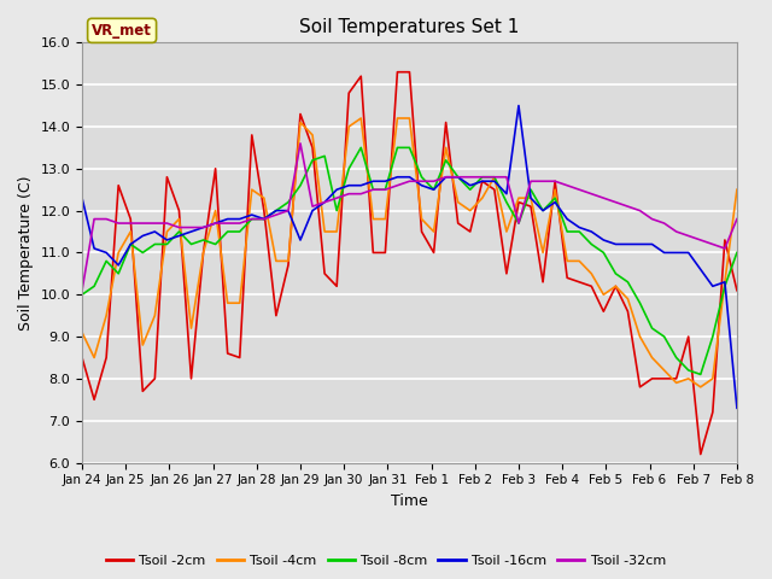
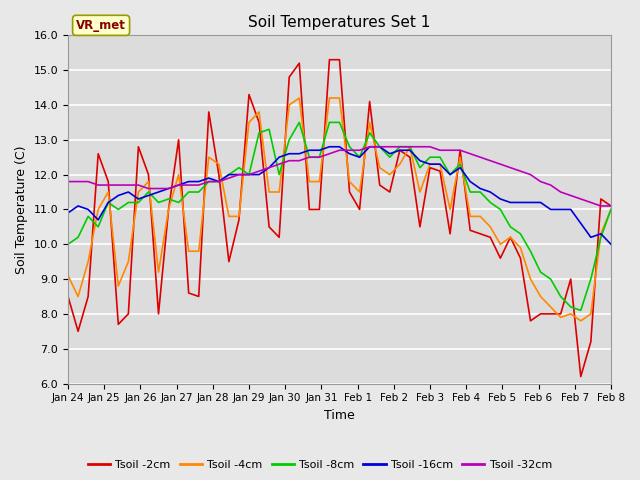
Tsoil -16cm/Jan 24: 12.3 -> 10.9
Tsoil -32cm/Jan 24: 10.1 -> 11.8
Tsoil -4cm/Jan 29: 14.1 -> 13.5
Tsoil -8cm/Jan 29: 12.6 -> 12.0
Tsoil -16cm/Jan 29: 11.3 -> 12.0
Tsoil -32cm/Jan 29: 13.6 -> 12.0
Tsoil -8cm/Feb 3: 11.7 -> 12.5
Tsoil -16cm/Feb 3: 14.5 -> 12.3
Tsoil -32cm/Feb 3: 11.7 -> 12.8
Tsoil -2cm/Feb 8: 10.1 -> 11.1
Tsoil -4cm/Feb 8: 12.5 -> 11.0
Tsoil -16cm/Feb 8: 7.3 -> 10.0
Tsoil -32cm/Feb 8: 11.8 -> 11.1
